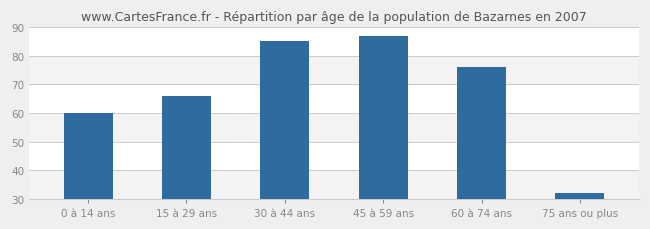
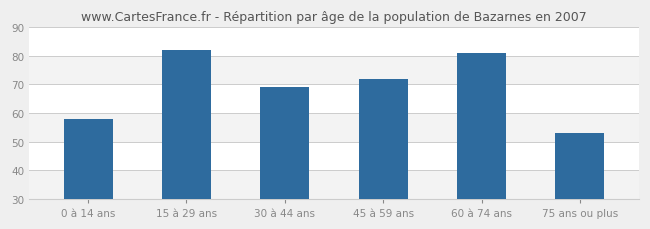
0 à 14 ans: 60 -> 58
15 à 29 ans: 66 -> 82
30 à 44 ans: 85 -> 69
45 à 59 ans: 87 -> 72
60 à 74 ans: 76 -> 81
75 ans ou plus: 32 -> 53
